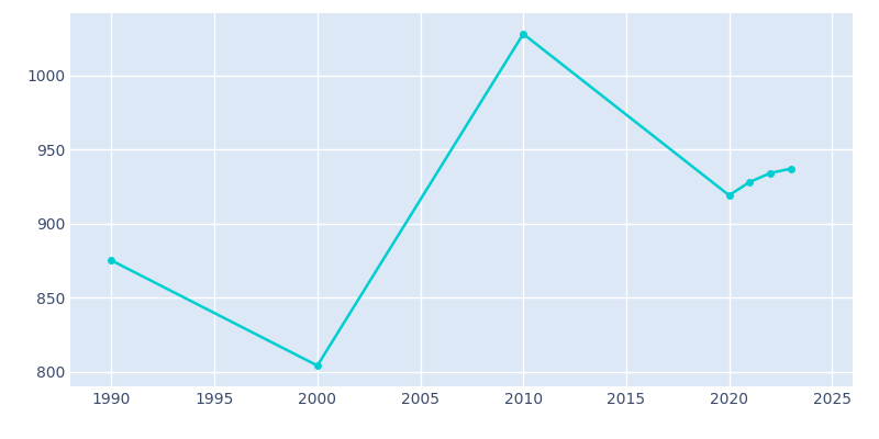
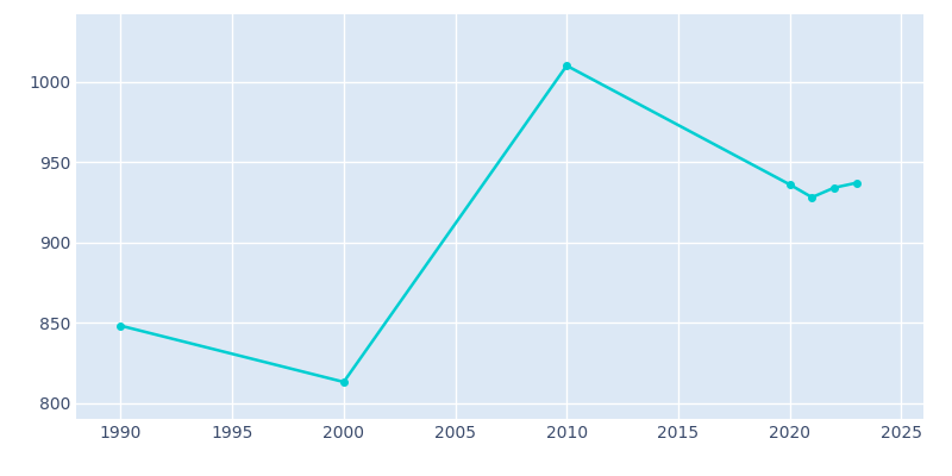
1990: 875 -> 848
2000: 804 -> 813
2010: 1028 -> 1010
2020: 919 -> 936
